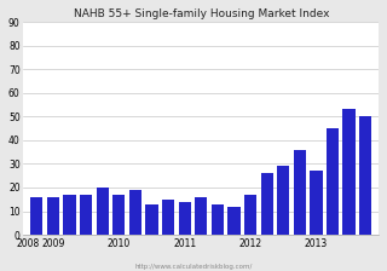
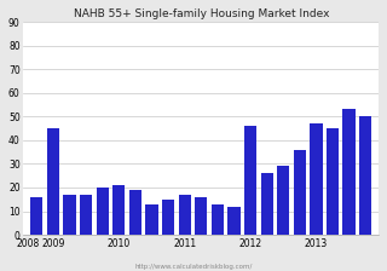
2009: 16 -> 45
2010: 17 -> 21
2011: 14 -> 17
2012: 17 -> 46
2013: 27 -> 47
